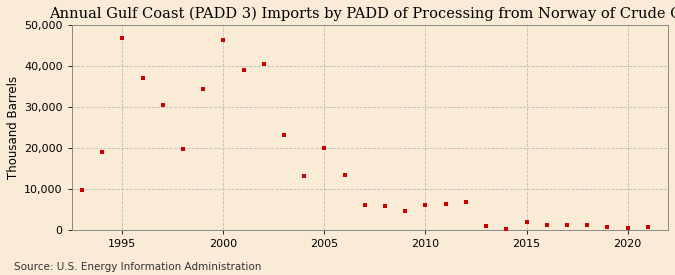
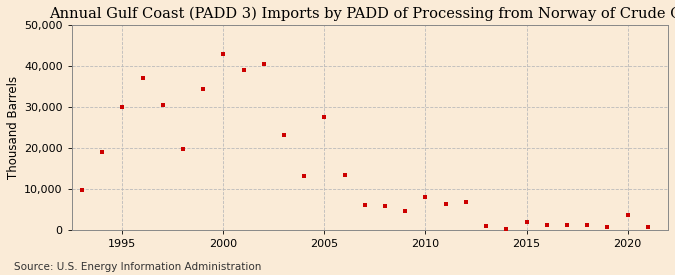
1995: 47,000 -> 30,000
2000: 46,500 -> 43,000
2005: 20,000 -> 27,500
2010: 6,000 -> 8,000
2020: 400 -> 3,500
